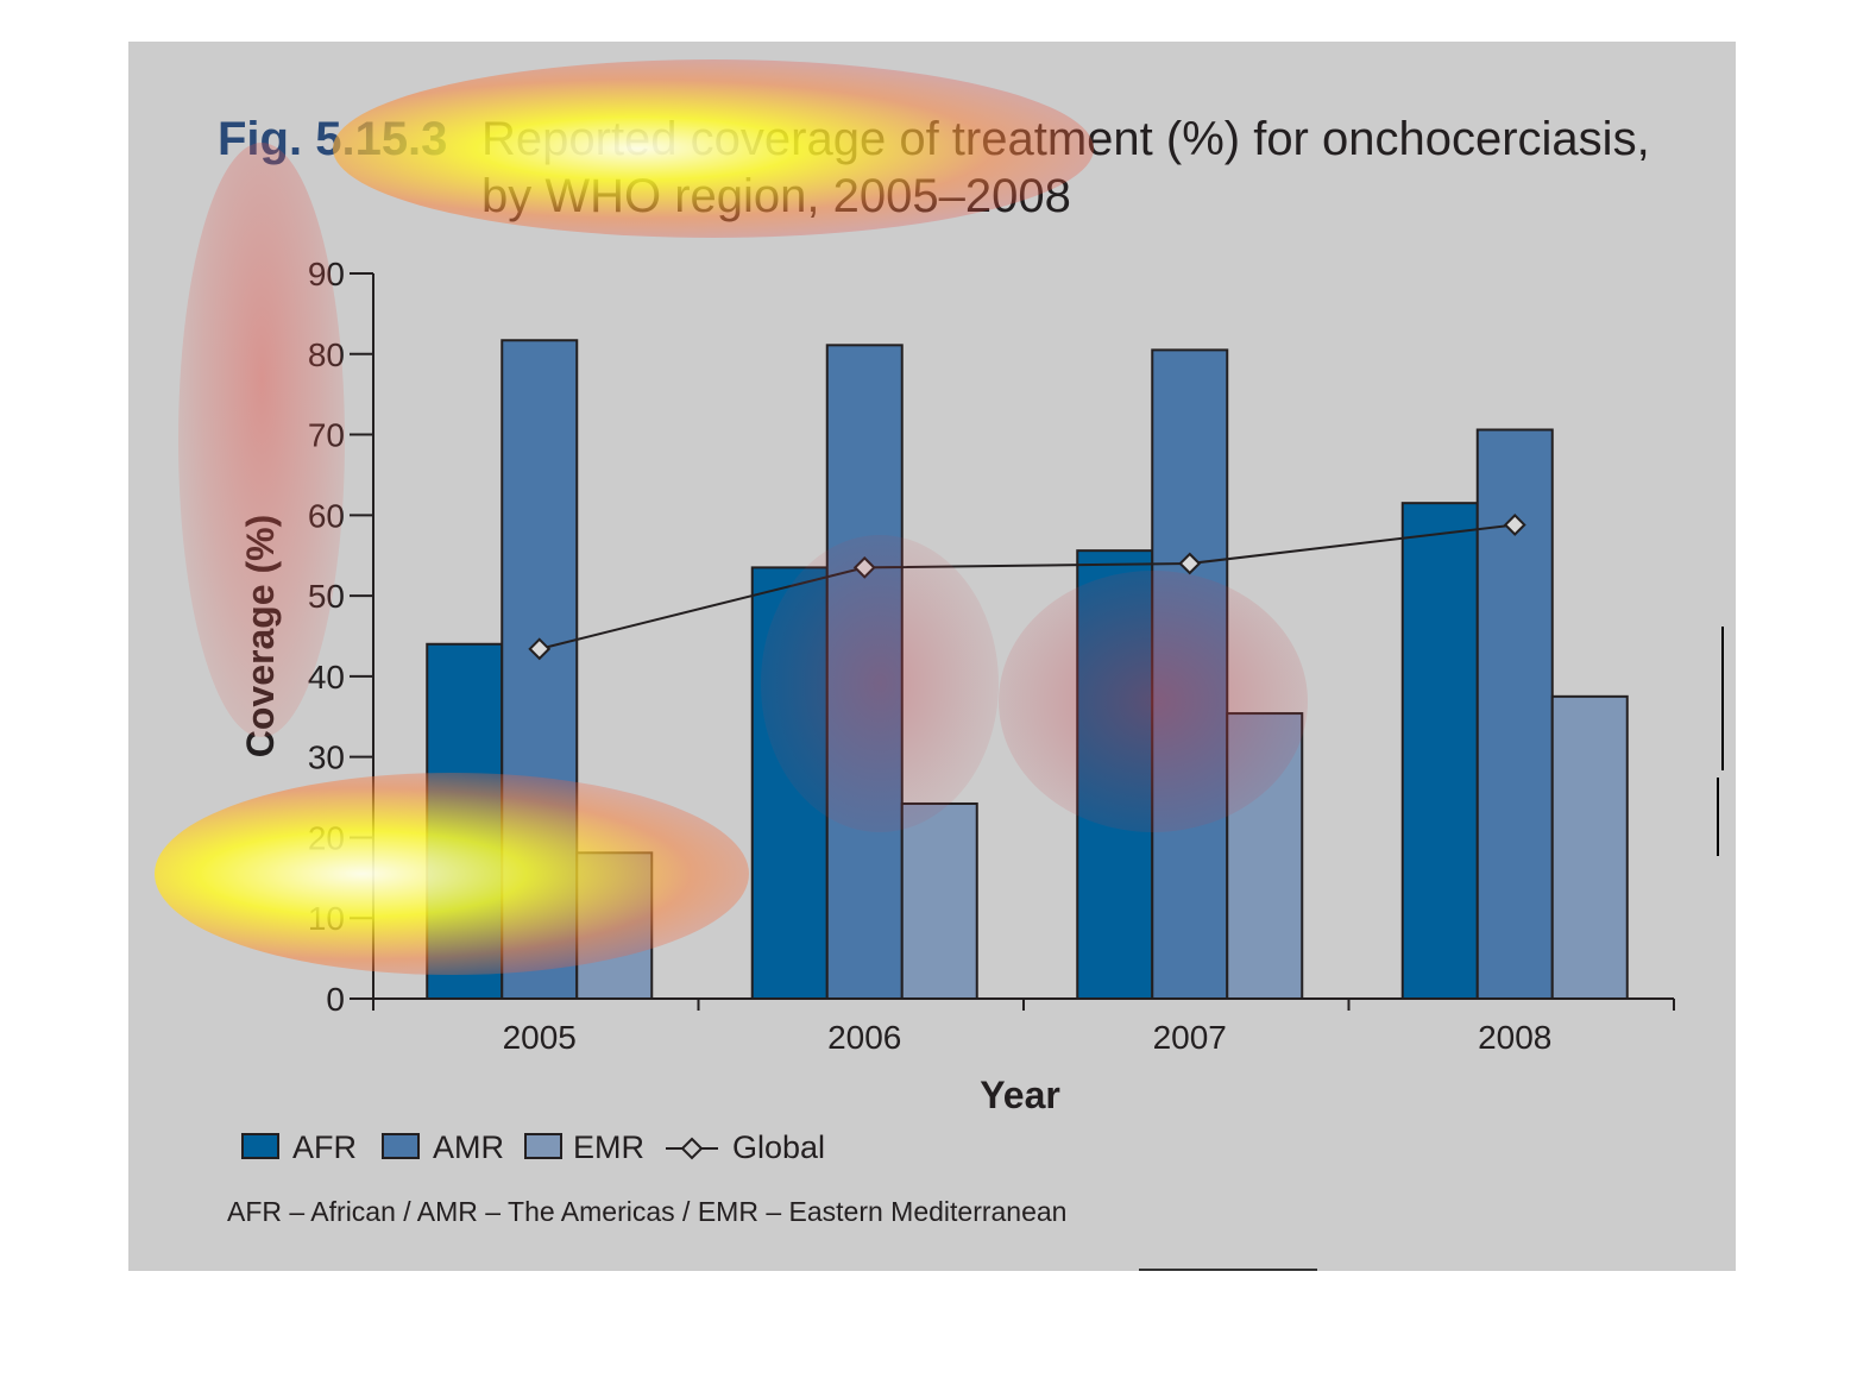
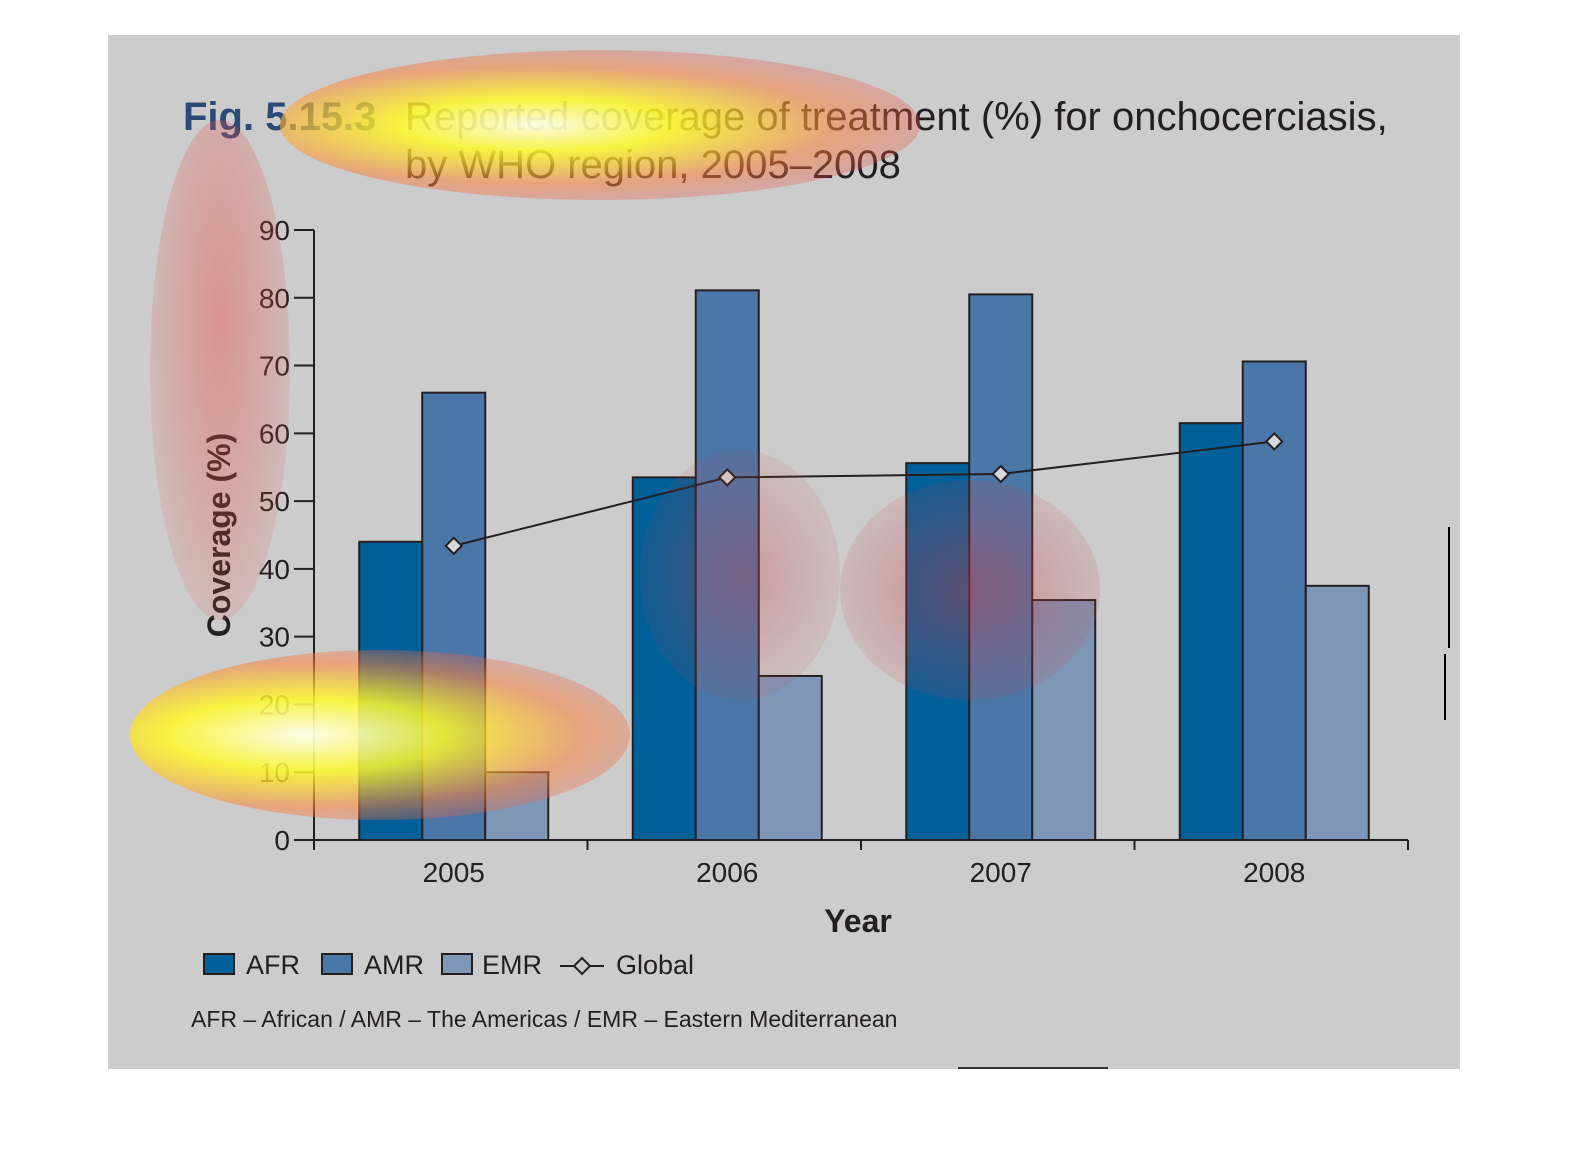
AMR/2005: 82 -> 66
EMR/2005: 18 -> 10
